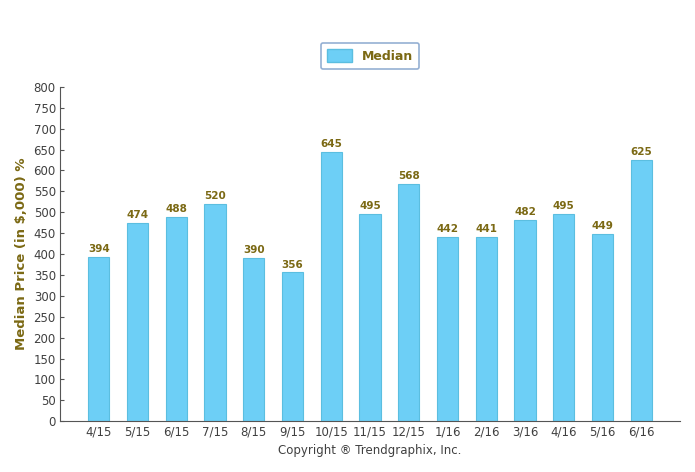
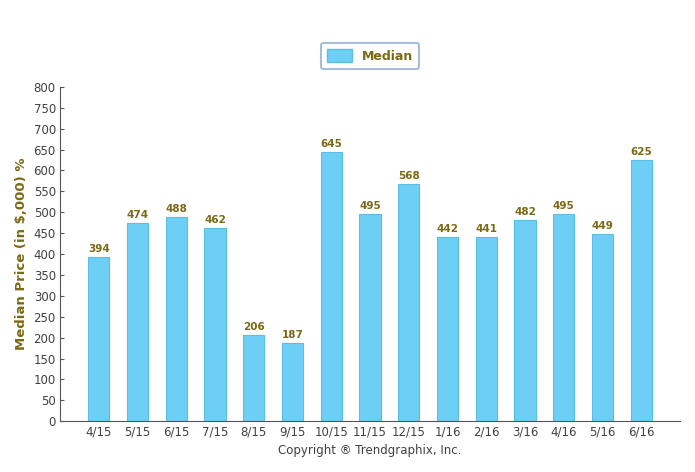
7/15: 520 -> 462
8/15: 390 -> 206
9/15: 356 -> 187
